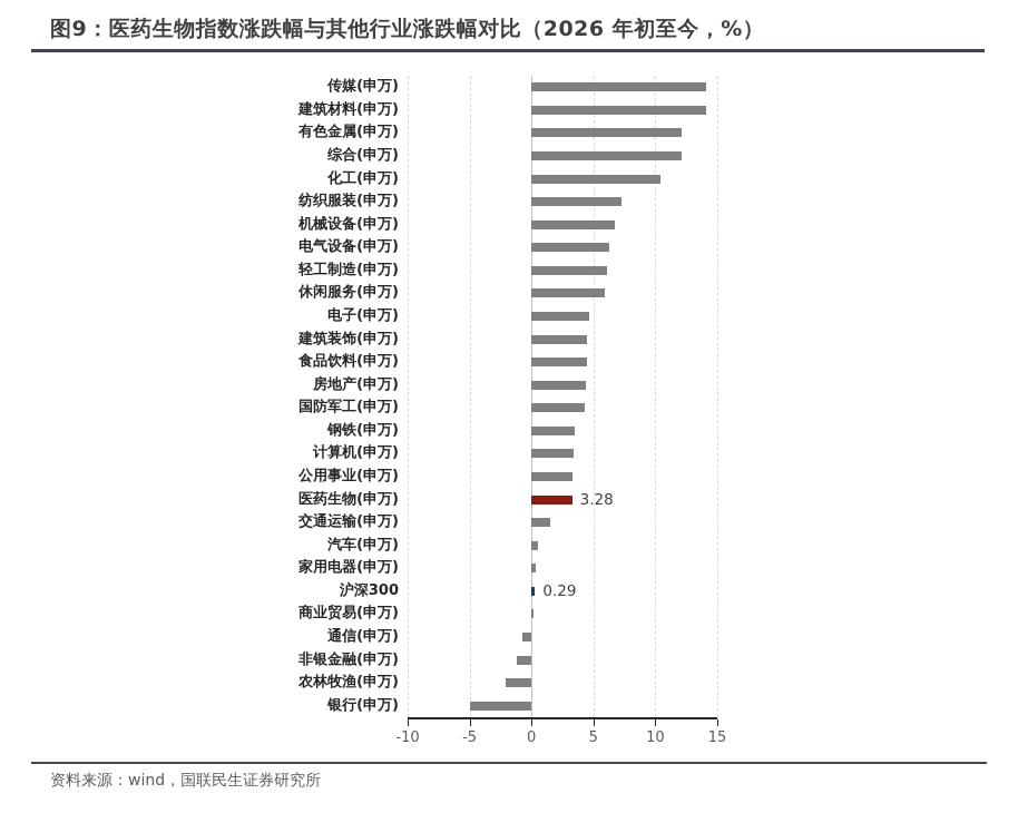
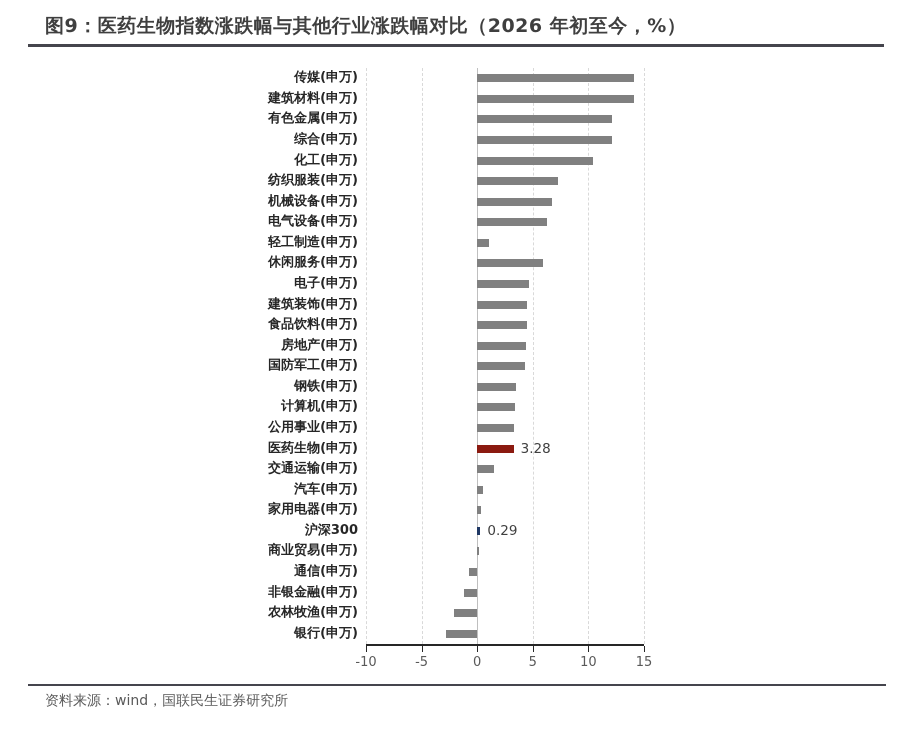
轻工制造(申万): 6.1 -> 1.1
银行(申万): -5.0 -> -2.8
